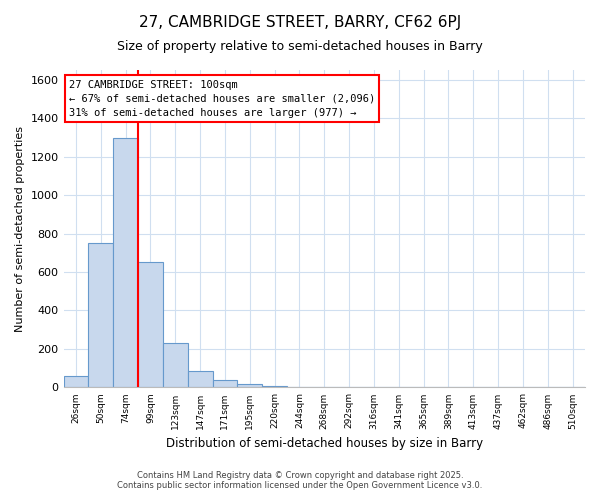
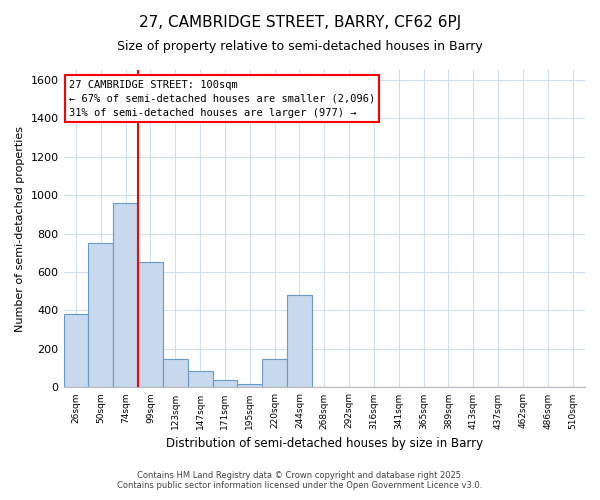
26sqm: 60 -> 380
74sqm: 1300 -> 960
123sqm: 230 -> 150
220sqm: 10 -> 150
244sqm: 0 -> 480
